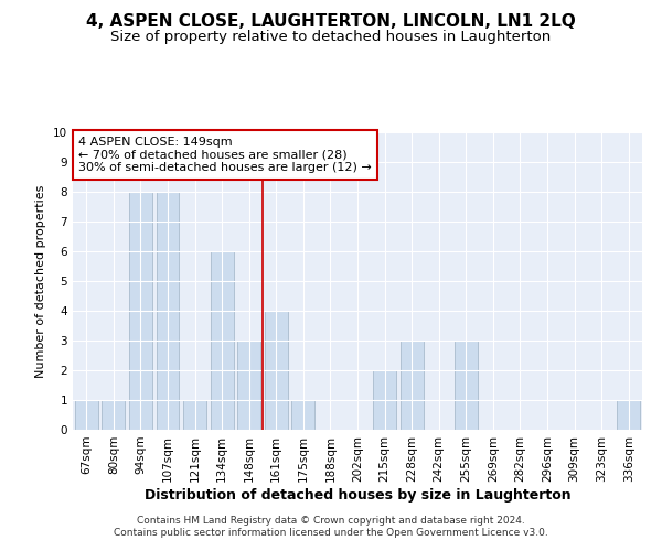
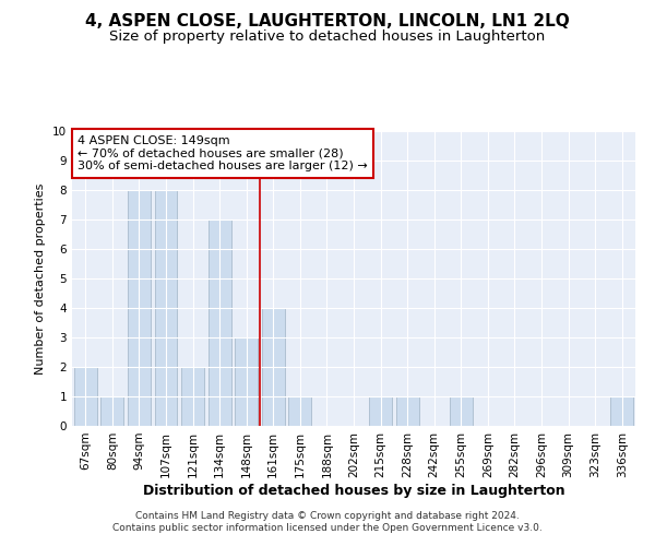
67sqm: 1 -> 2
121sqm: 1 -> 2
134sqm: 6 -> 7
215sqm: 2 -> 1
228sqm: 3 -> 1
255sqm: 3 -> 1
